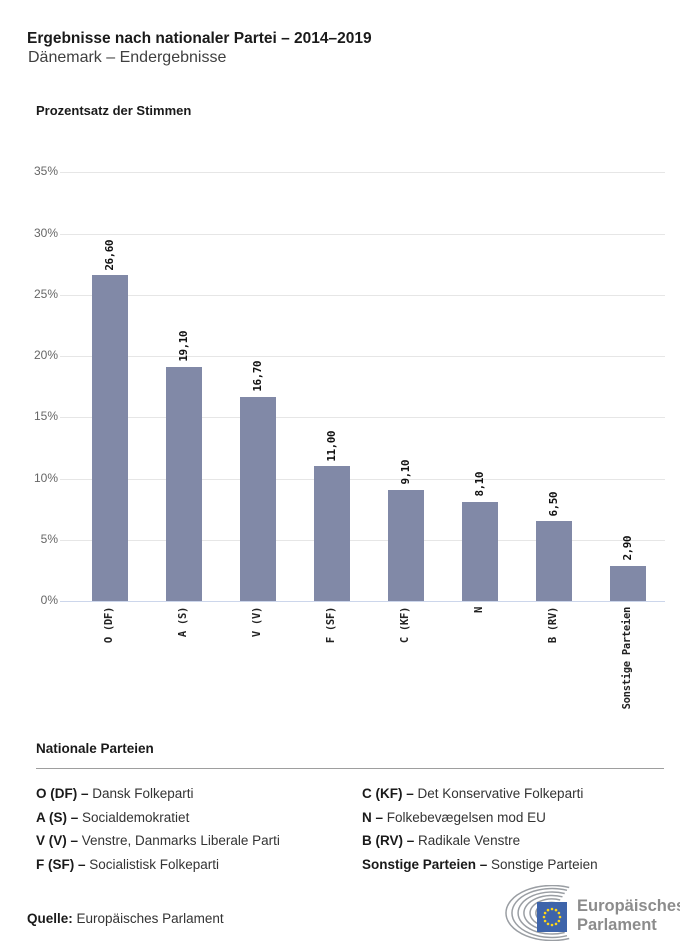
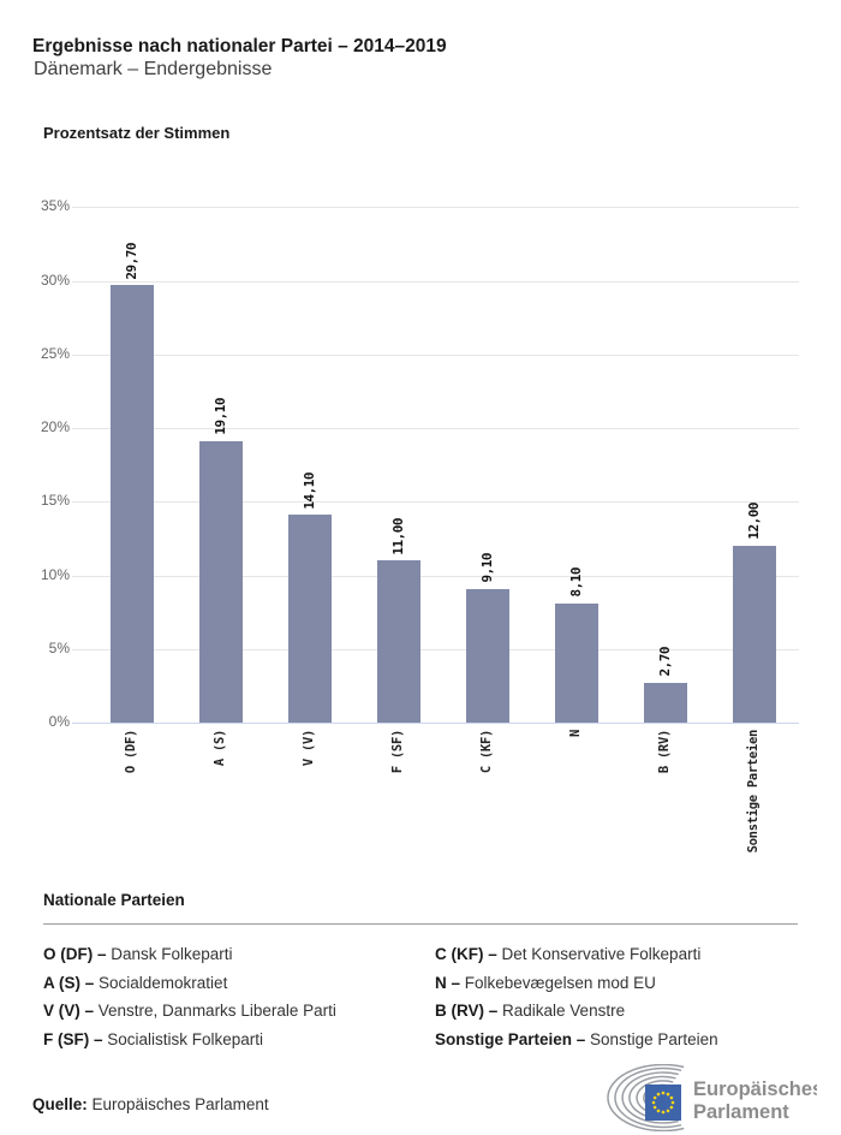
O (DF): 26,60 -> 29,70
V (V): 16,70 -> 14,10
B (RV): 6,50 -> 2,70
Sonstige Parteien: 2,90 -> 12,00
